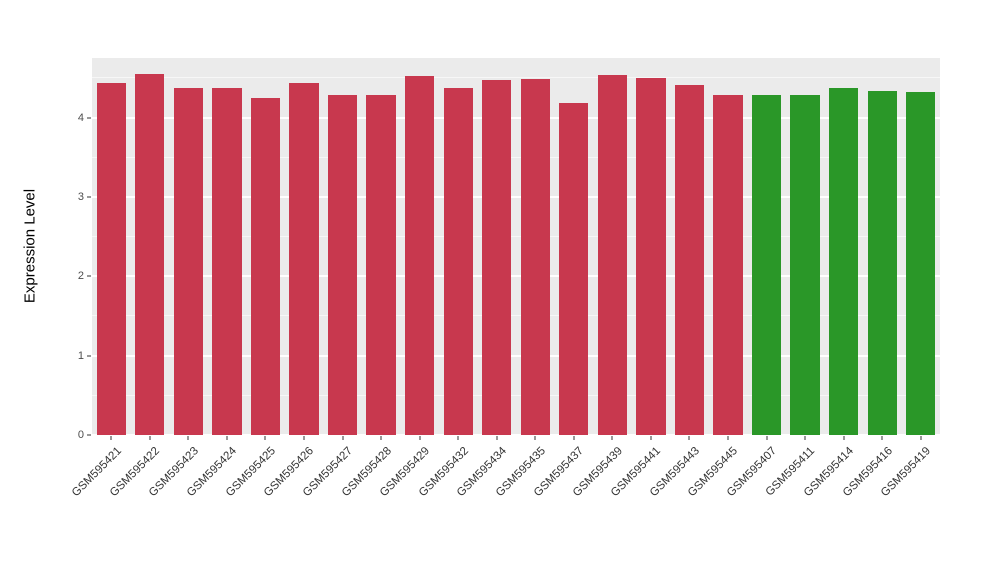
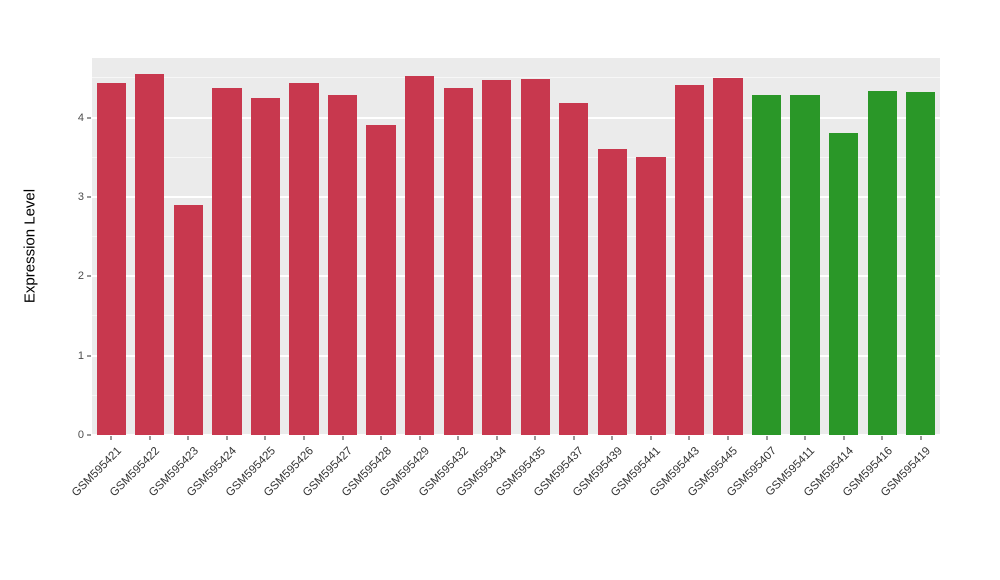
GSM595423: 4.4 -> 2.9
GSM595428: 4.3 -> 3.9
GSM595439: 4.5 -> 3.6
GSM595441: 4.5 -> 3.5
GSM595445: 4.3 -> 4.5
GSM595414: 4.4 -> 3.8
